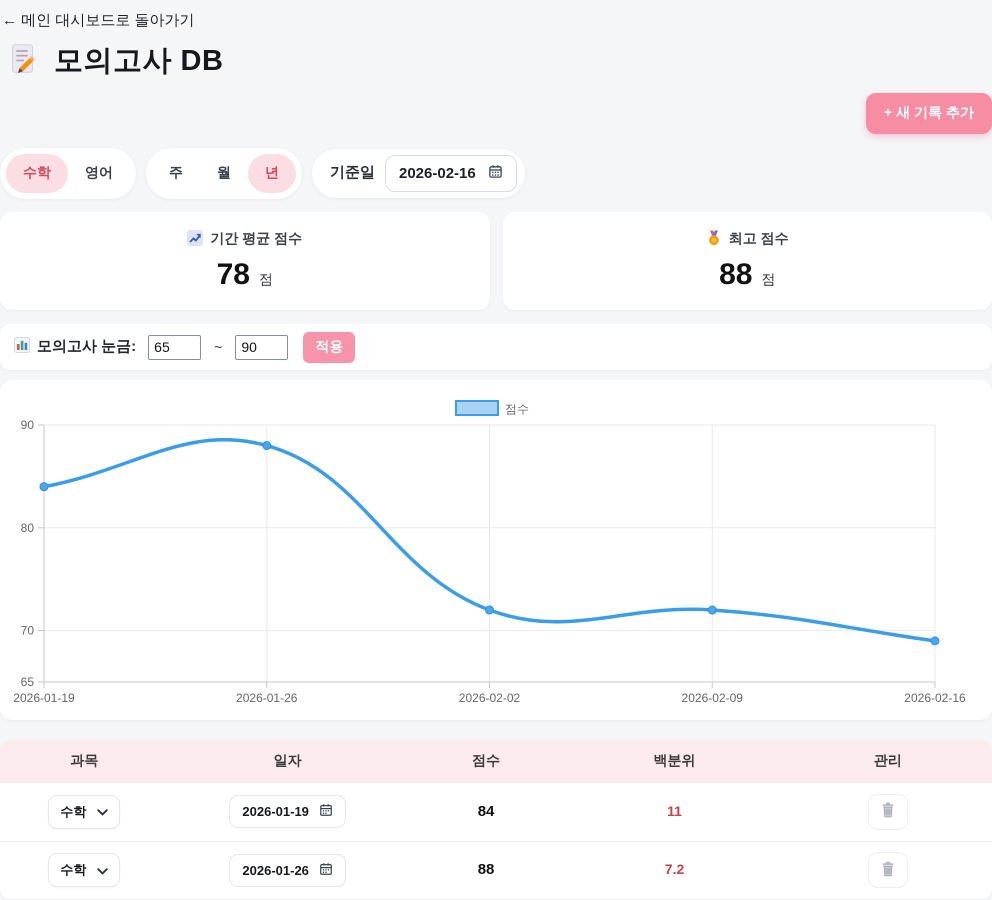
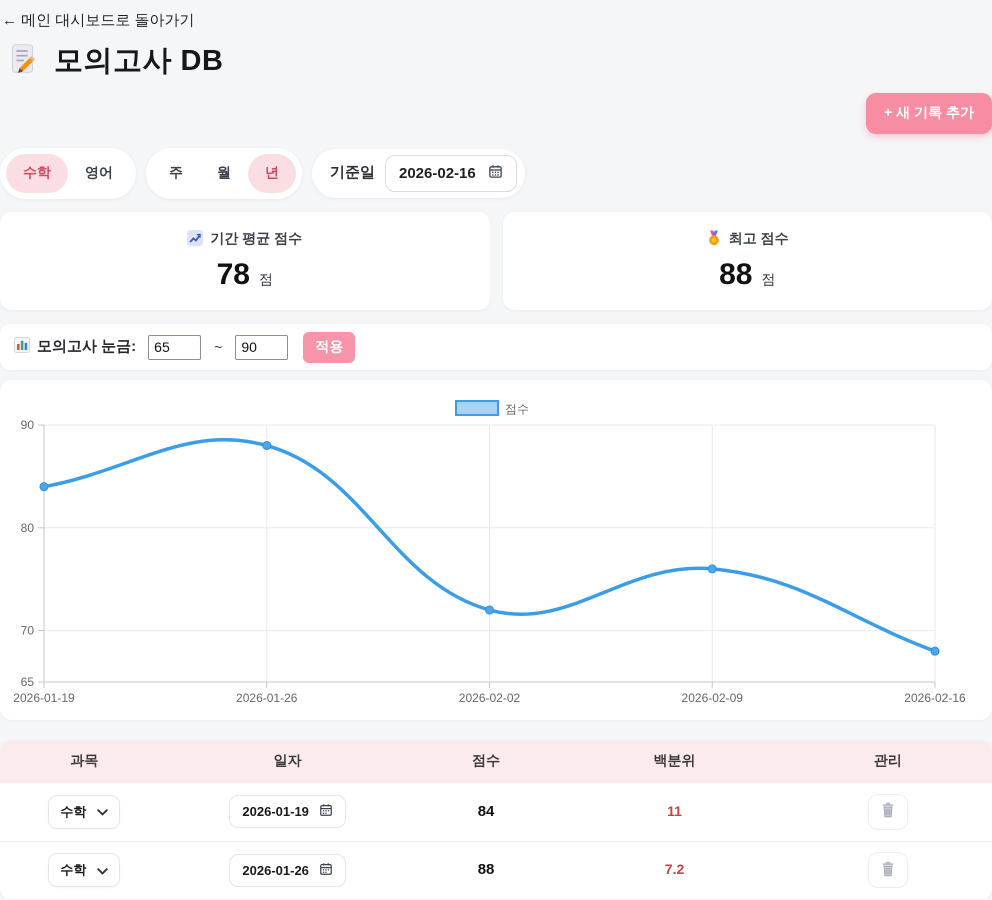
2026-02-09: 72 -> 76
2026-02-16: 69 -> 68
